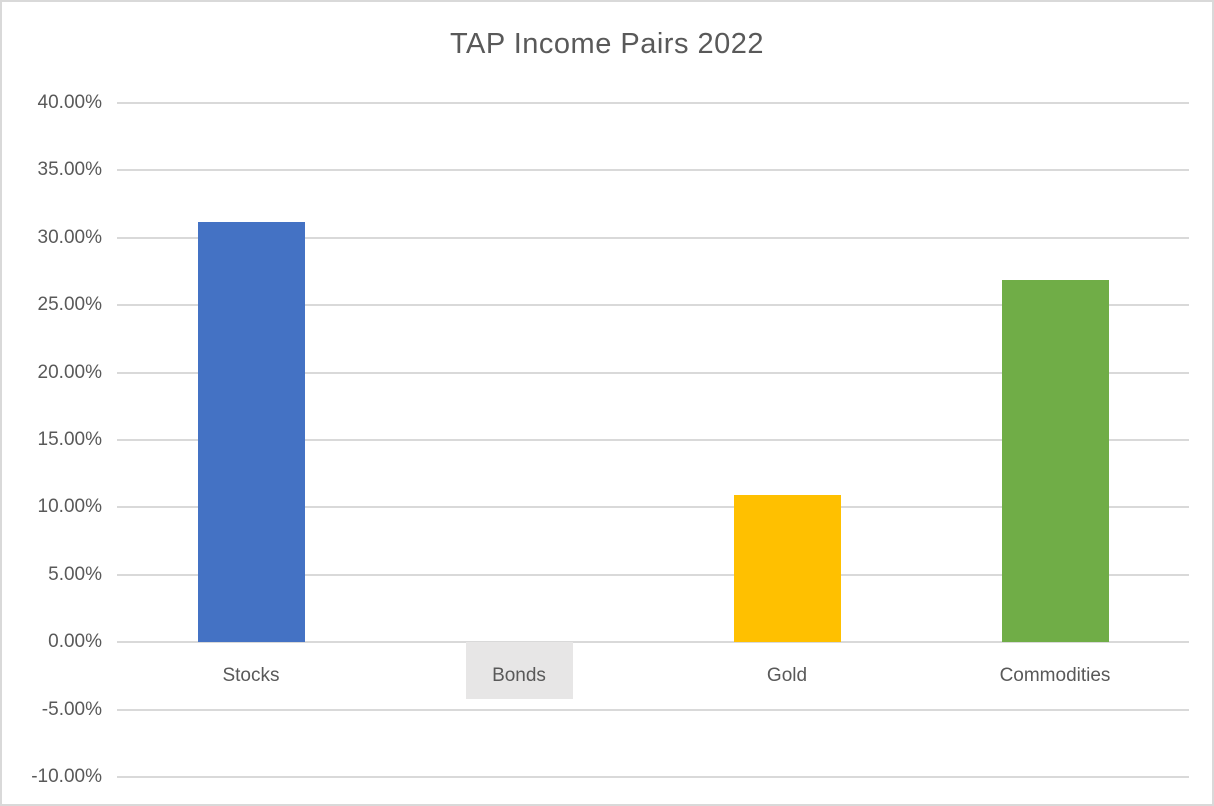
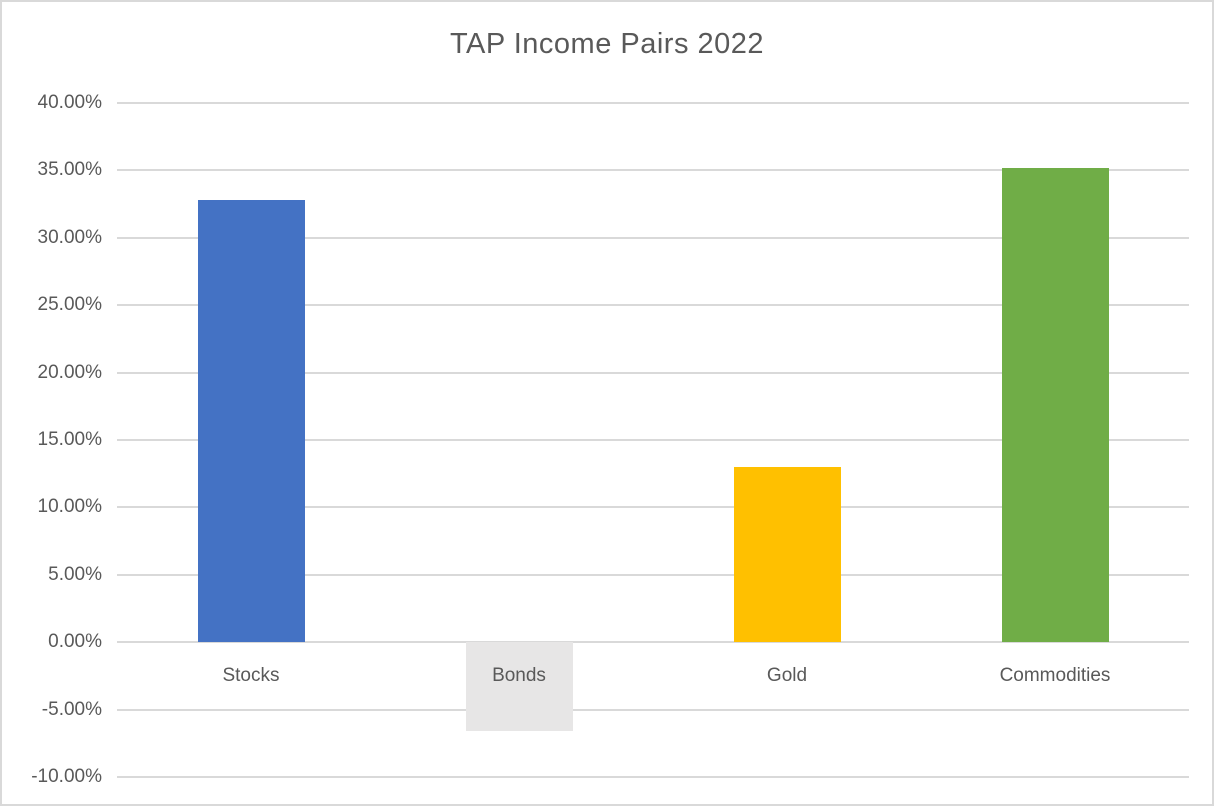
Stocks: 31.2% -> 32.8%
Bonds: -4.2% -> -6.6%
Gold: 10.9% -> 13.0%
Commodities: 26.9% -> 35.2%
